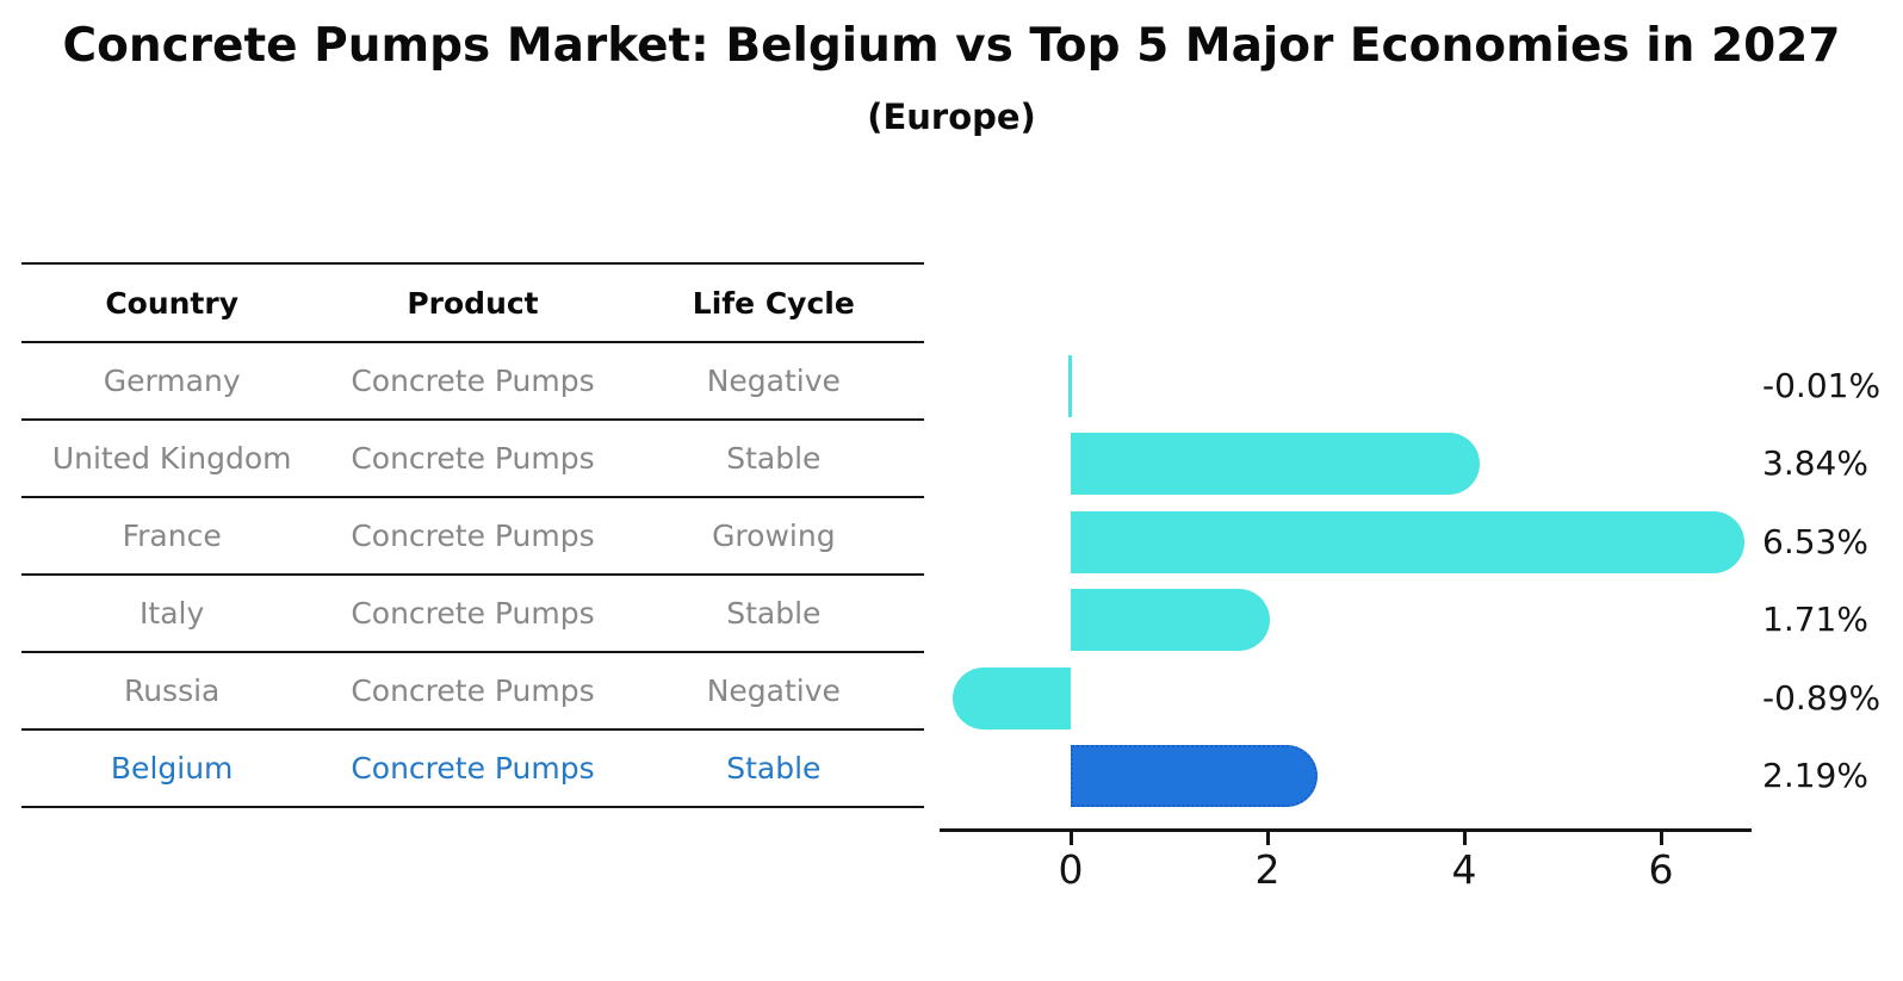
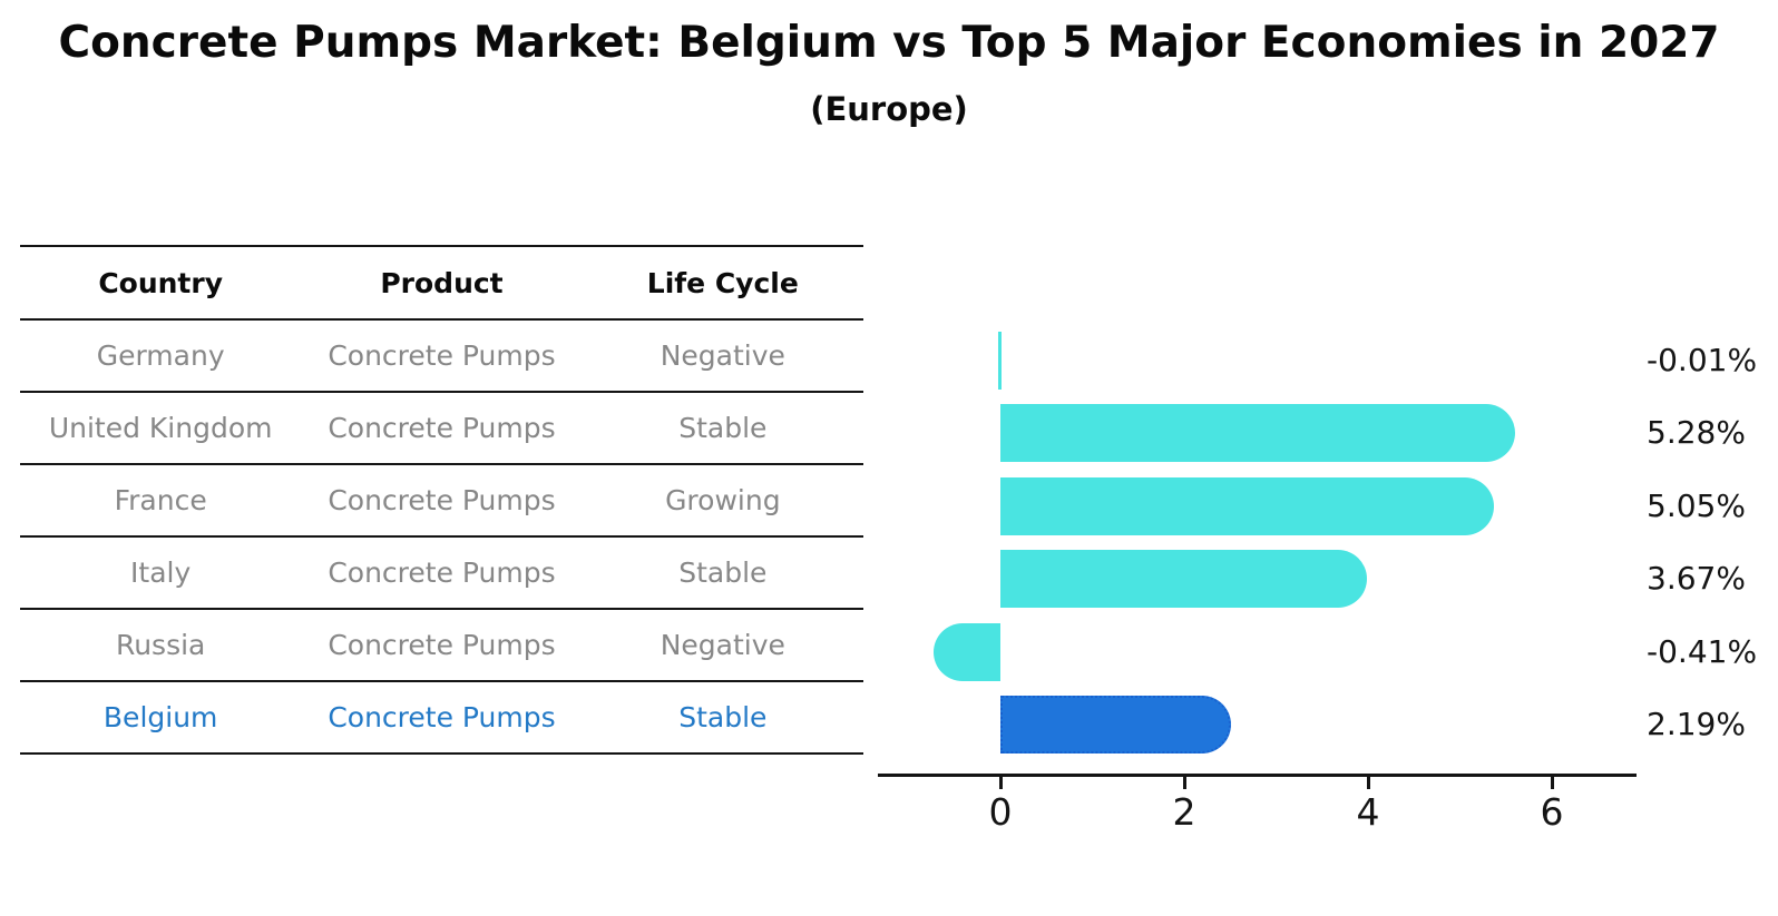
United Kingdom: 3.84% -> 5.28%
France: 6.53% -> 5.05%
Italy: 1.71% -> 3.67%
Russia: -0.89% -> -0.41%
